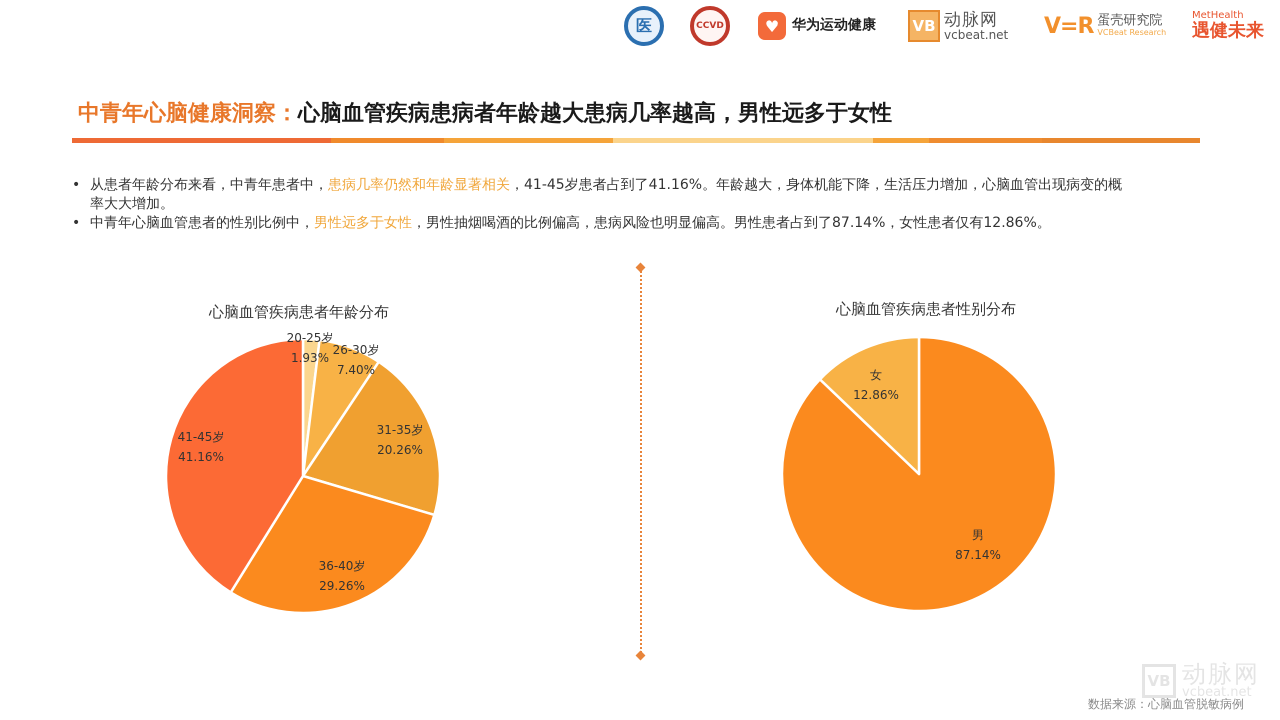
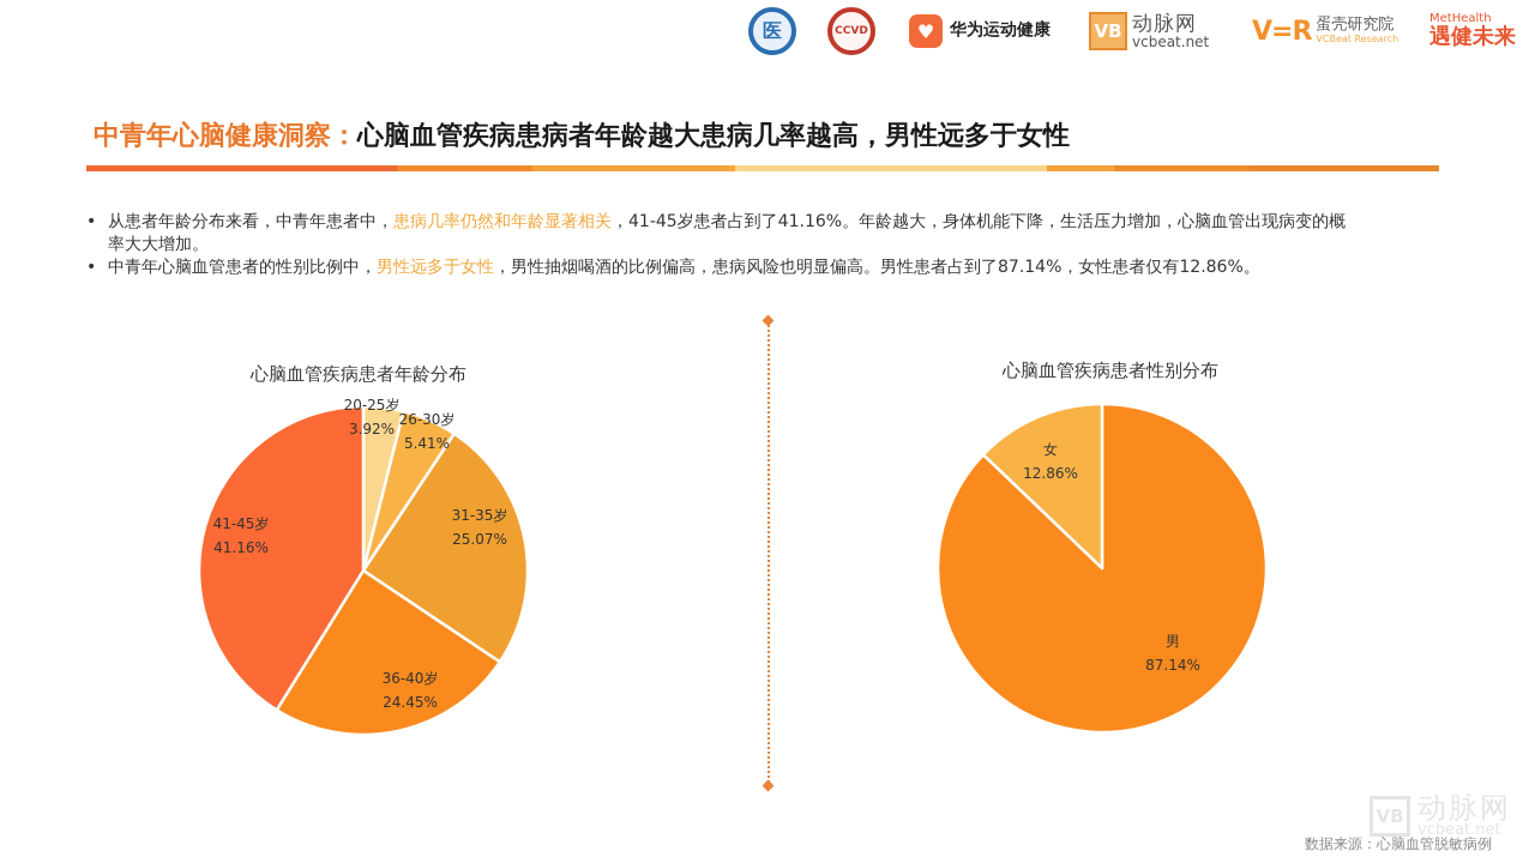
心脑血管疾病患者年龄分布/20-25岁: 1.93% -> 3.92%
心脑血管疾病患者年龄分布/26-30岁: 7.40% -> 5.41%
心脑血管疾病患者年龄分布/31-35岁: 20.26% -> 25.07%
心脑血管疾病患者年龄分布/36-40岁: 29.26% -> 24.45%
